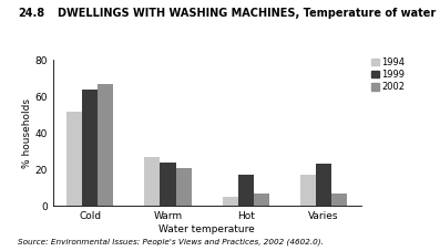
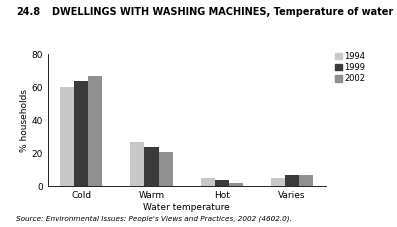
1994/Cold: 52 -> 60
1999/Hot: 17 -> 4
2002/Hot: 7 -> 2
1994/Varies: 17 -> 5
1999/Varies: 23 -> 7
